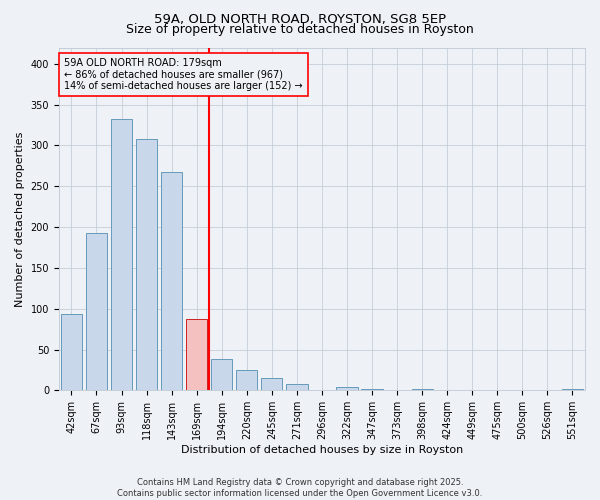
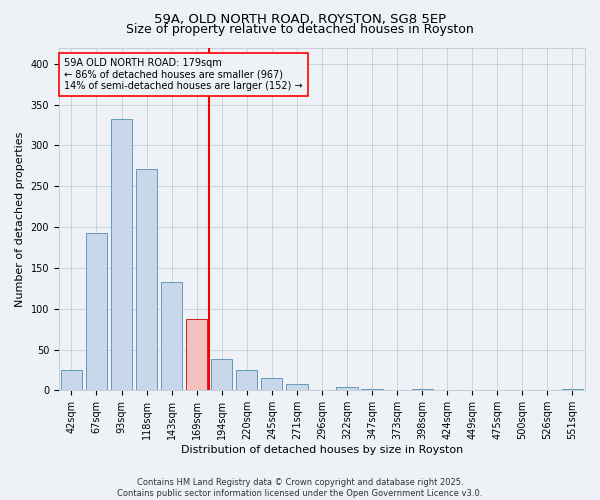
42sqm: 94 -> 25
118sqm: 308 -> 271
143sqm: 268 -> 133
